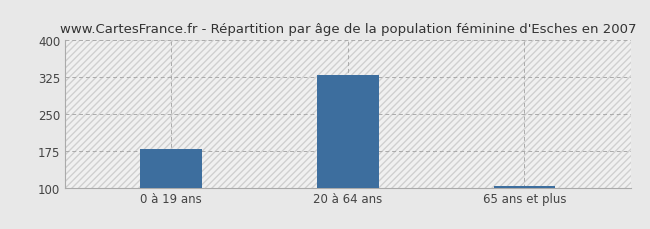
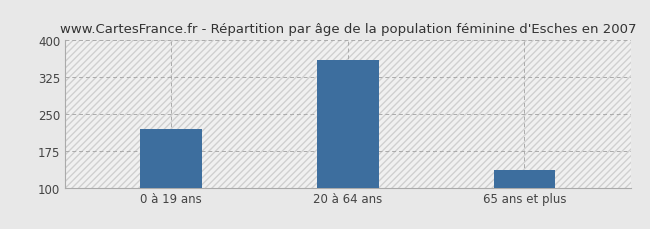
0 à 19 ans: 179 -> 220
20 à 64 ans: 329 -> 360
65 ans et plus: 104 -> 135
